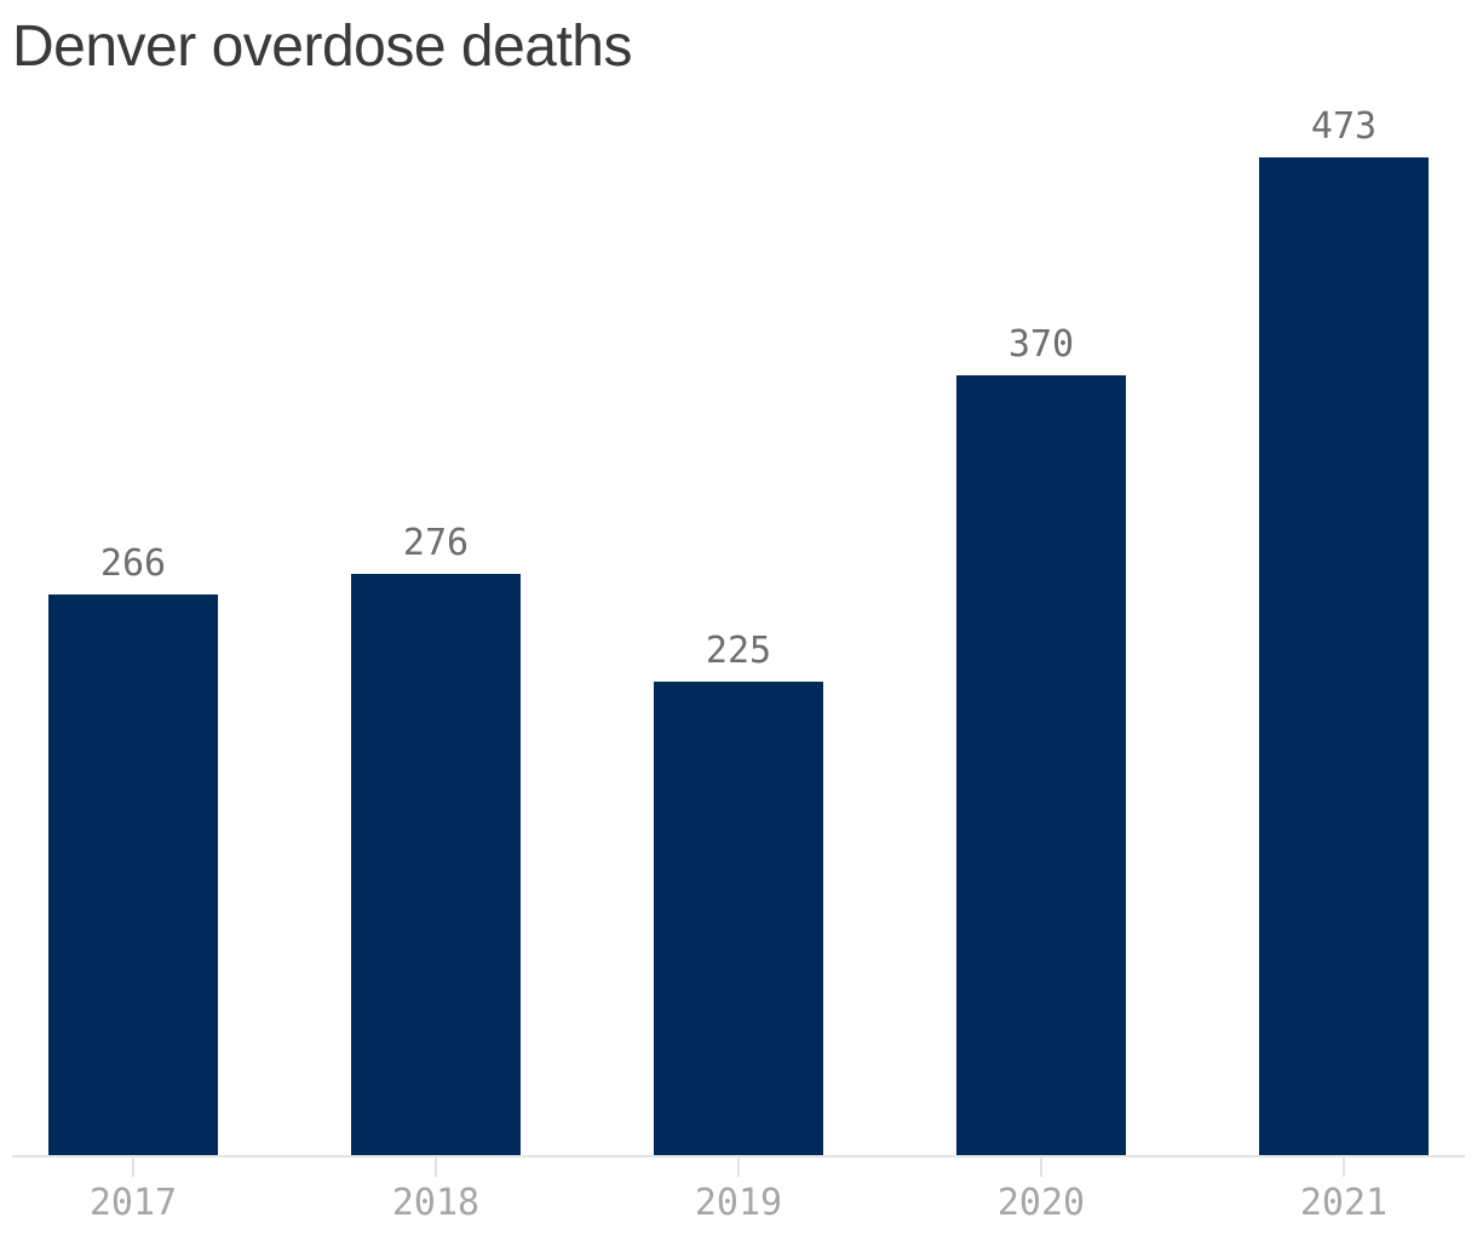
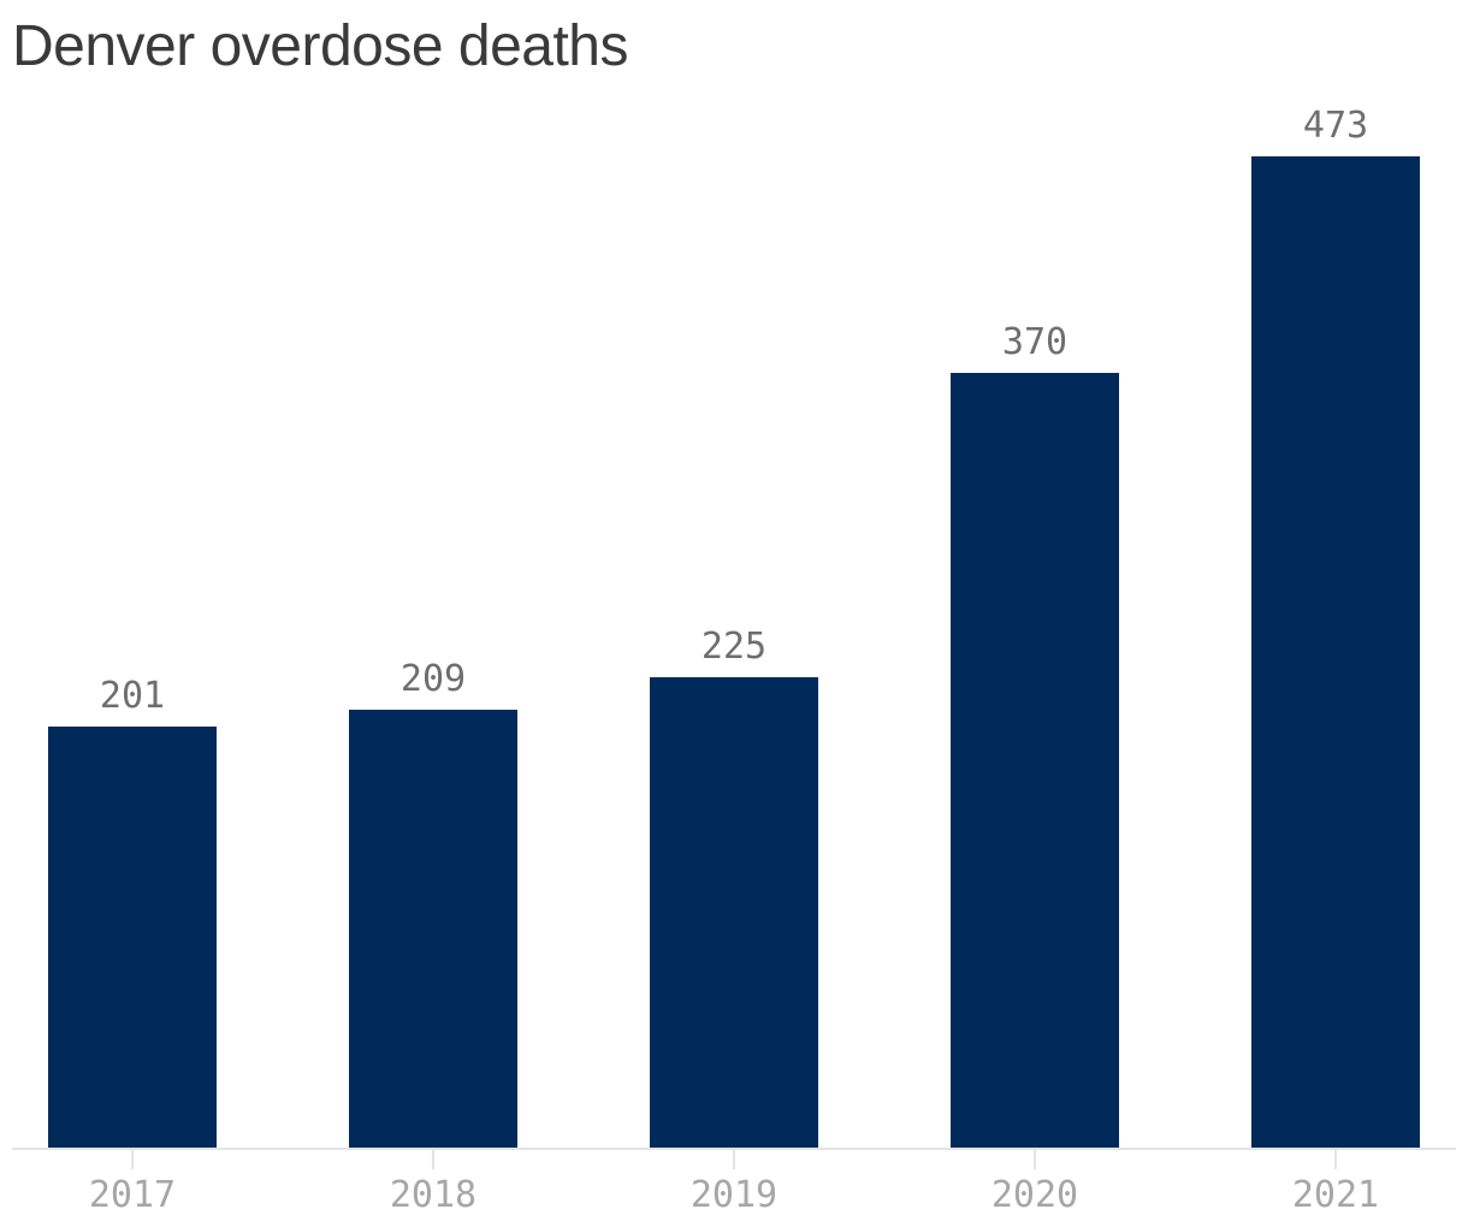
2017: 266 -> 201
2018: 276 -> 209
